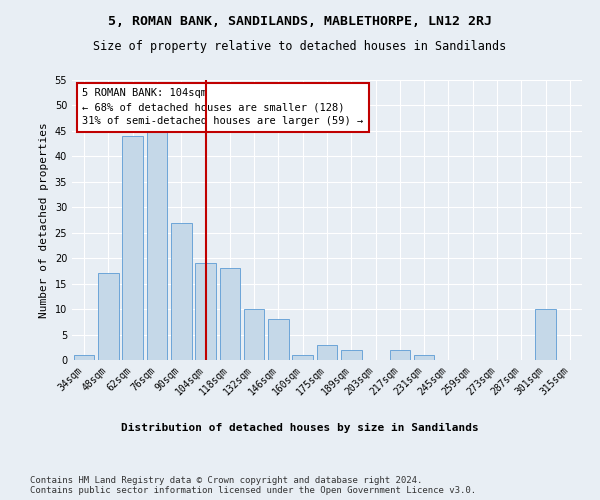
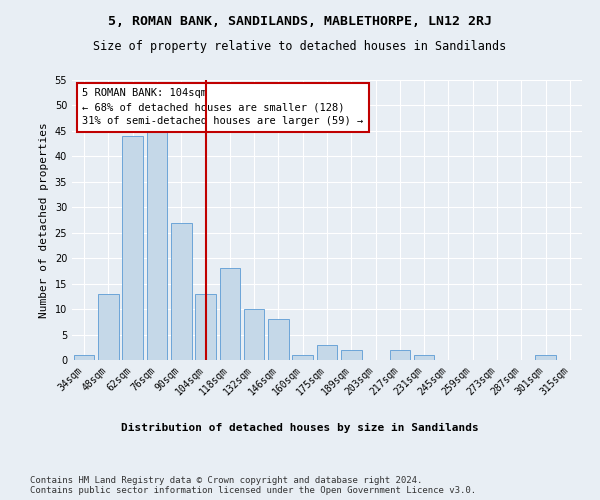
48sqm: 17 -> 13
104sqm: 19 -> 13
301sqm: 10 -> 1
